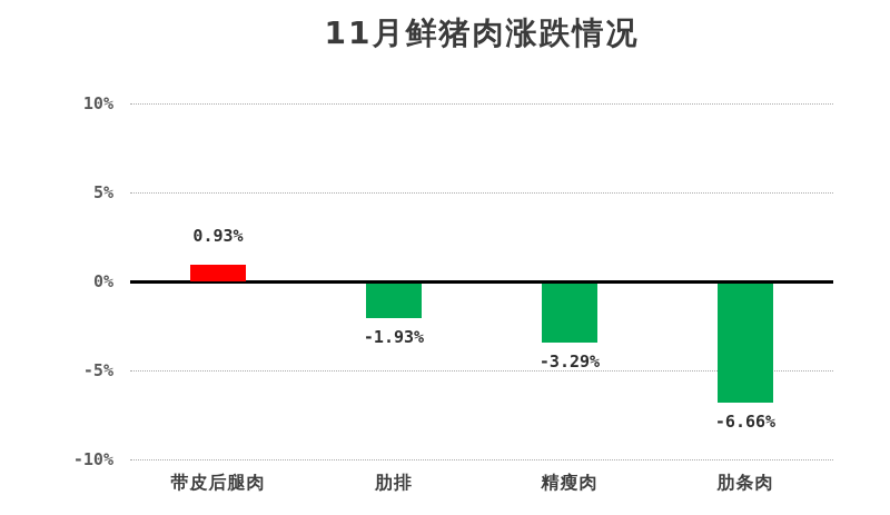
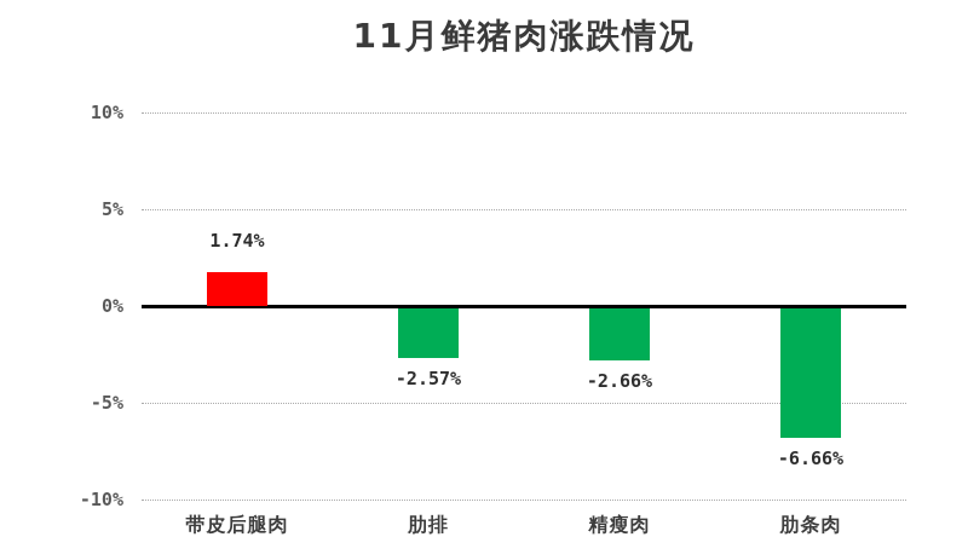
带皮后腿肉: 0.93% -> 1.74%
肋排: -1.93% -> -2.57%
精瘦肉: -3.29% -> -2.66%
